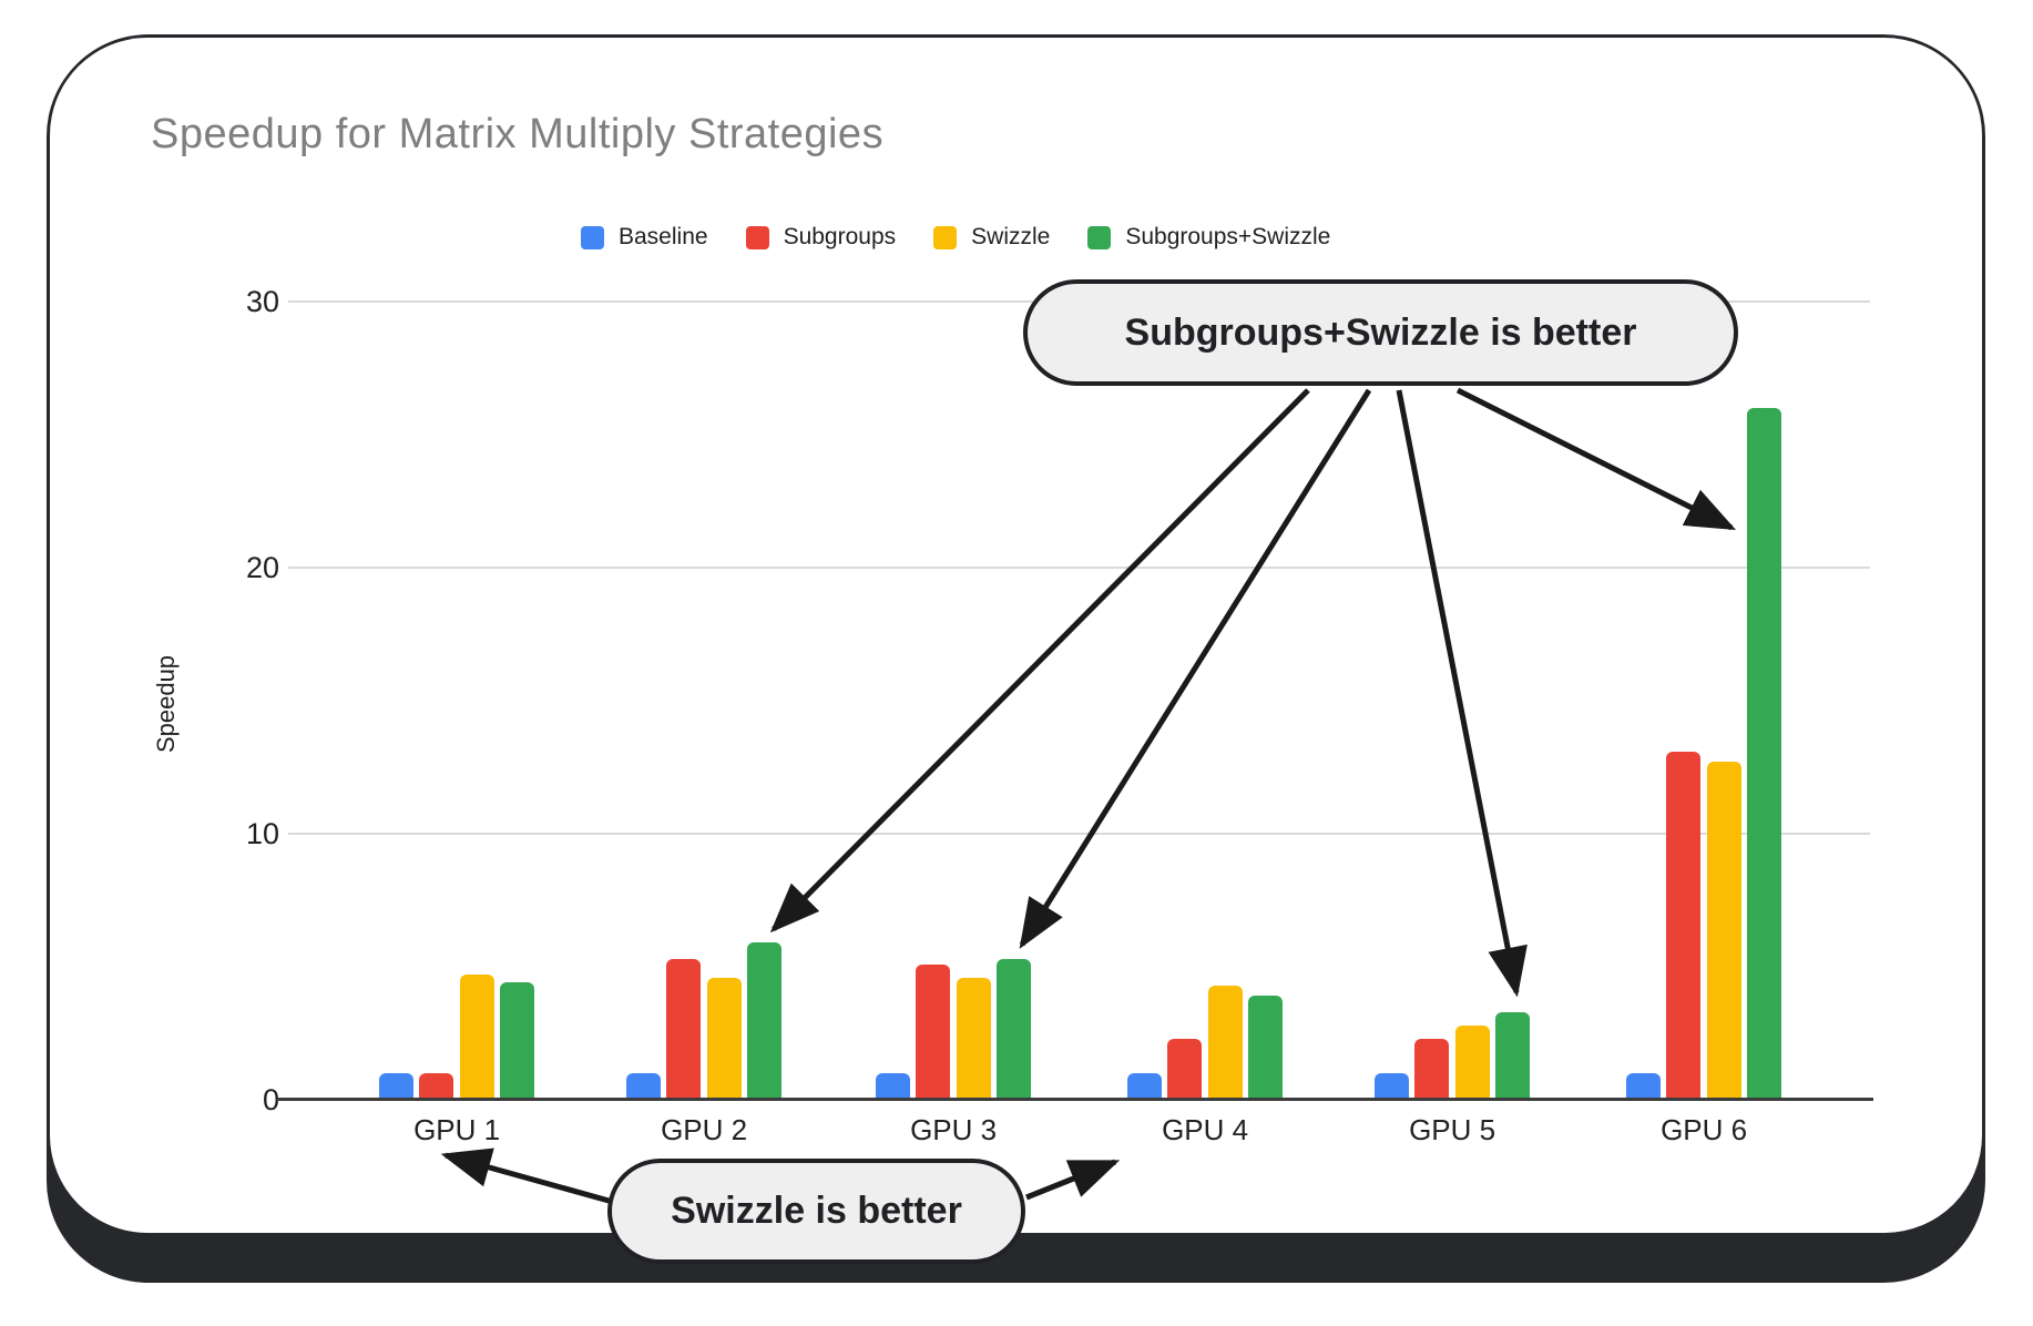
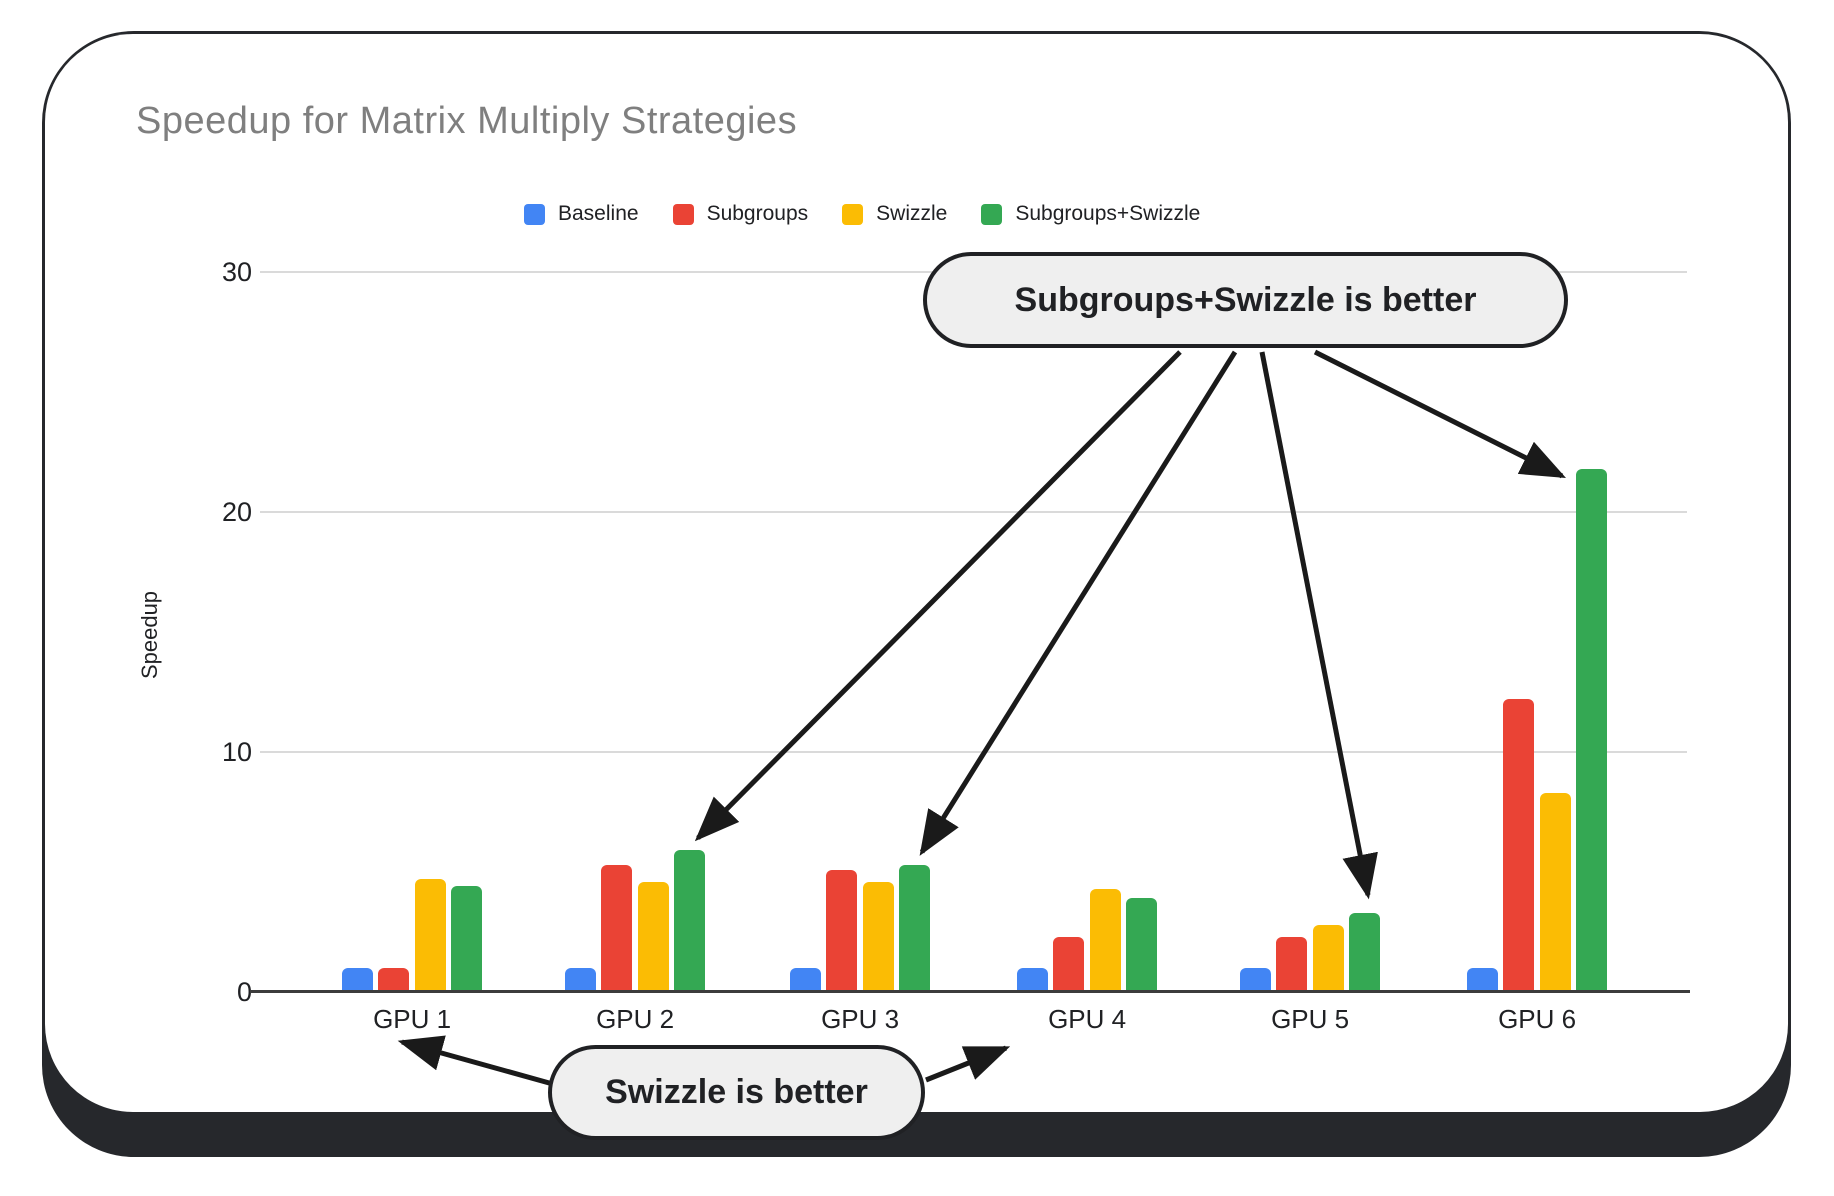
Subgroups/GPU 6: 13.1 -> 12.2
Swizzle/GPU 6: 12.7 -> 8.3
Subgroups+Swizzle/GPU 6: 26.0 -> 21.8
